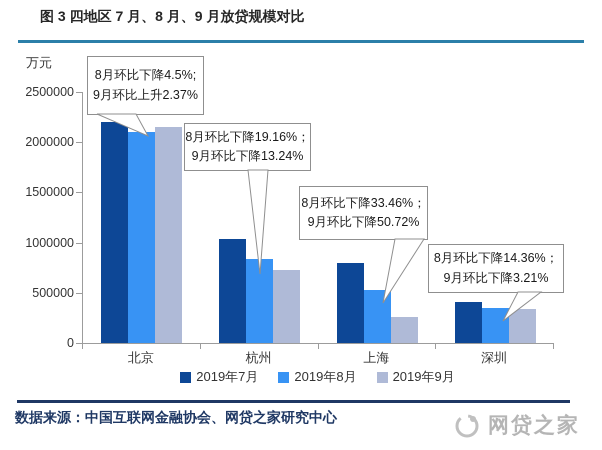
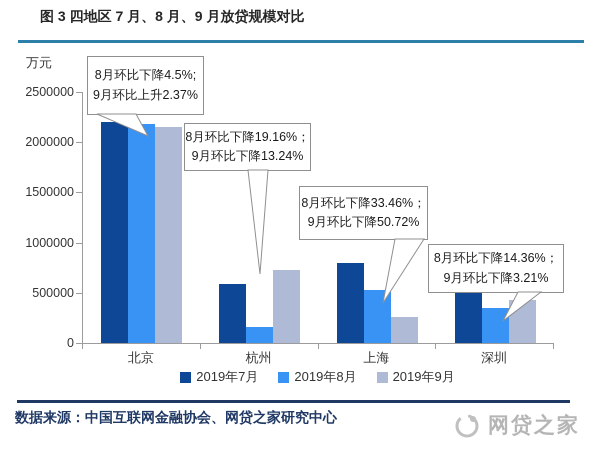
2019年8月/北京: 2100000 -> 2180000
2019年7月/杭州: 1040000 -> 590000
2019年8月/杭州: 840000 -> 160000
2019年7月/深圳: 410000 -> 510000
2019年9月/深圳: 340000 -> 430000
